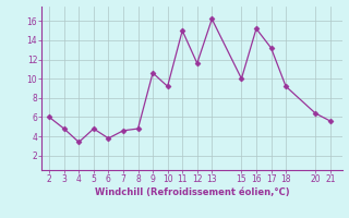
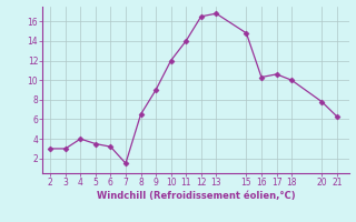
2: 6.0 -> 3.0
3: 4.8 -> 3.0
4: 3.4 -> 4.0
5: 4.8 -> 3.5
6: 3.8 -> 3.2
7: 4.6 -> 1.5
8: 4.8 -> 6.5
9: 10.6 -> 9.0
10: 9.2 -> 12.0
11: 15.0 -> 14.0
12: 11.6 -> 16.5
13: 16.2 -> 16.8
15: 10.0 -> 14.8
16: 15.2 -> 10.3
17: 13.2 -> 10.6
18: 9.2 -> 10.0
20: 6.4 -> 7.8
21: 5.6 -> 6.3
